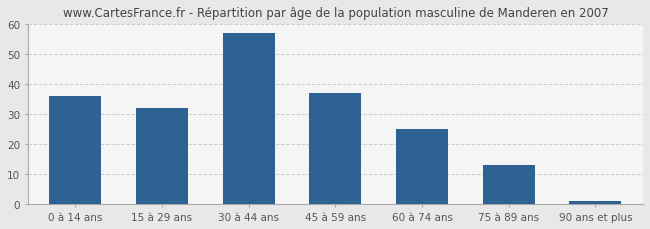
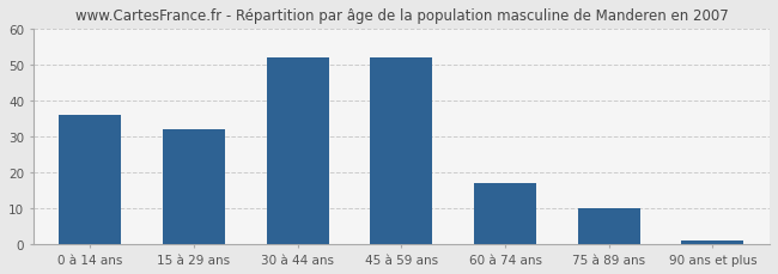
30 à 44 ans: 57 -> 52
45 à 59 ans: 37 -> 52
60 à 74 ans: 25 -> 17
75 à 89 ans: 13 -> 10
